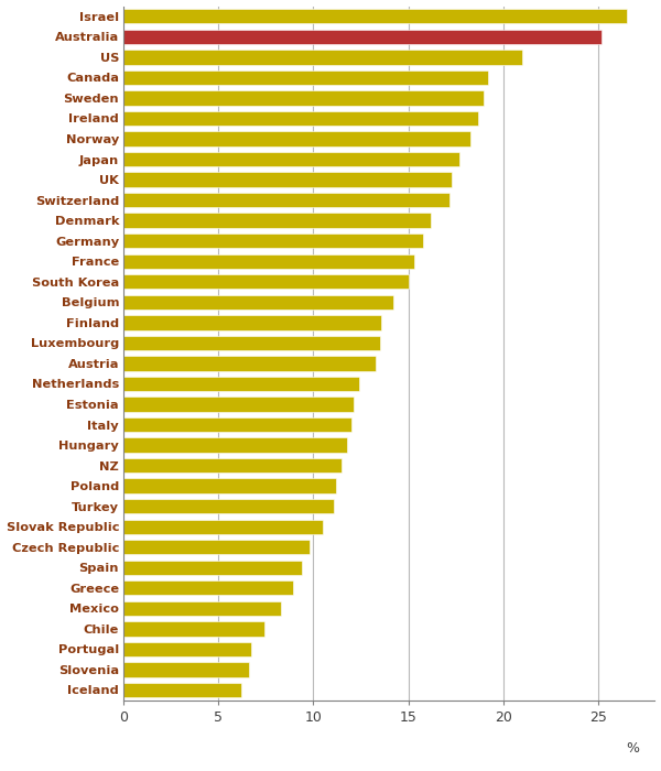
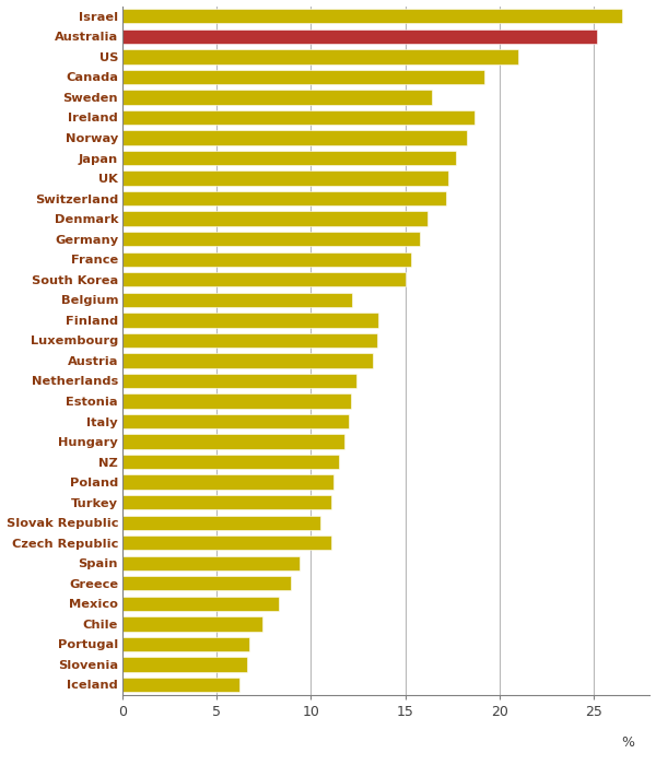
Sweden: 19.0 -> 16.4
Belgium: 14.2 -> 12.2
Czech Republic: 9.8 -> 11.1
